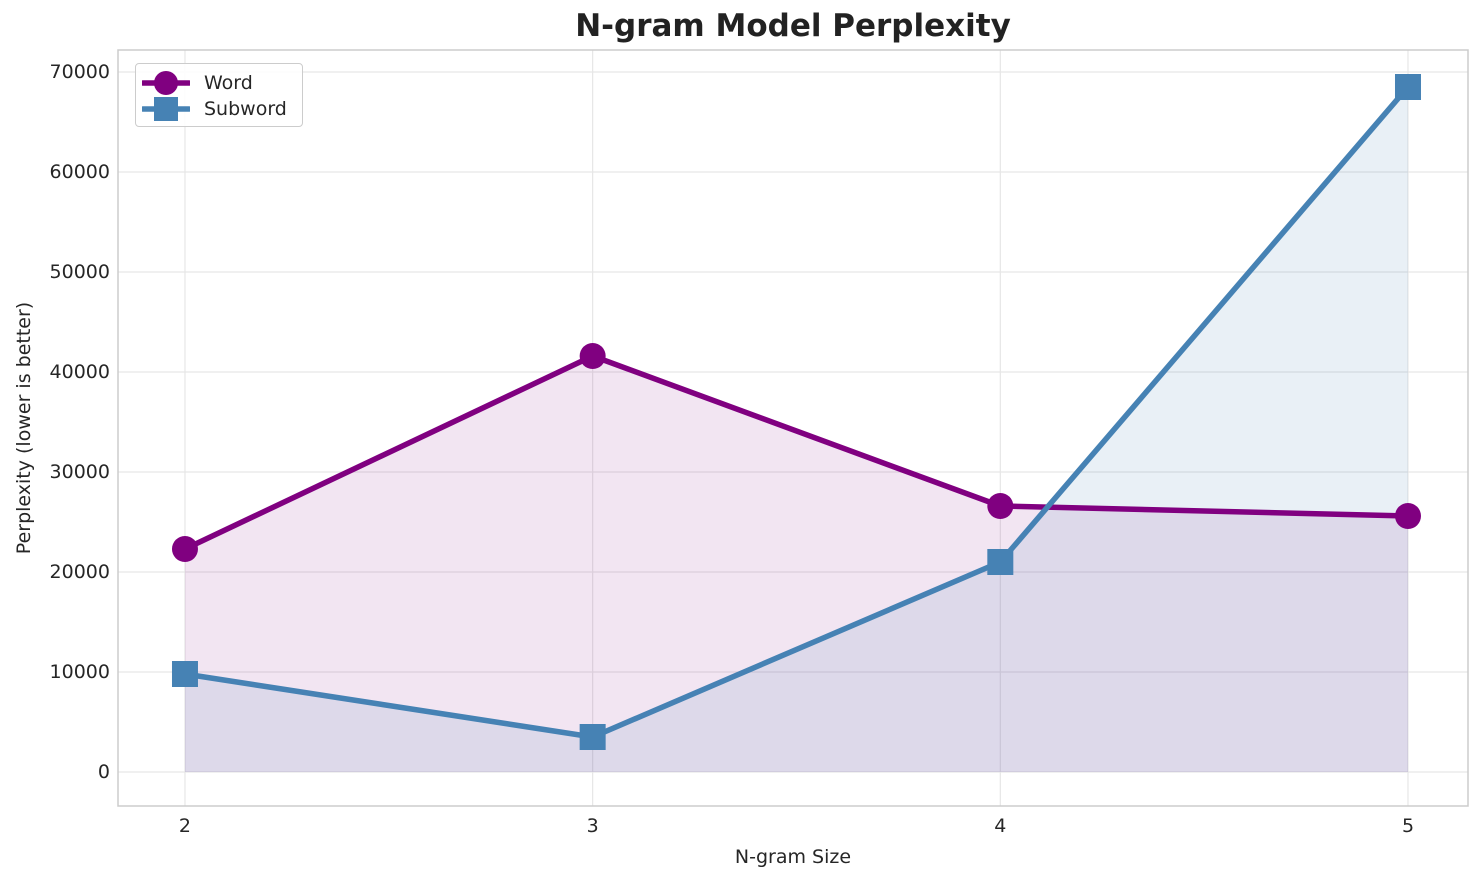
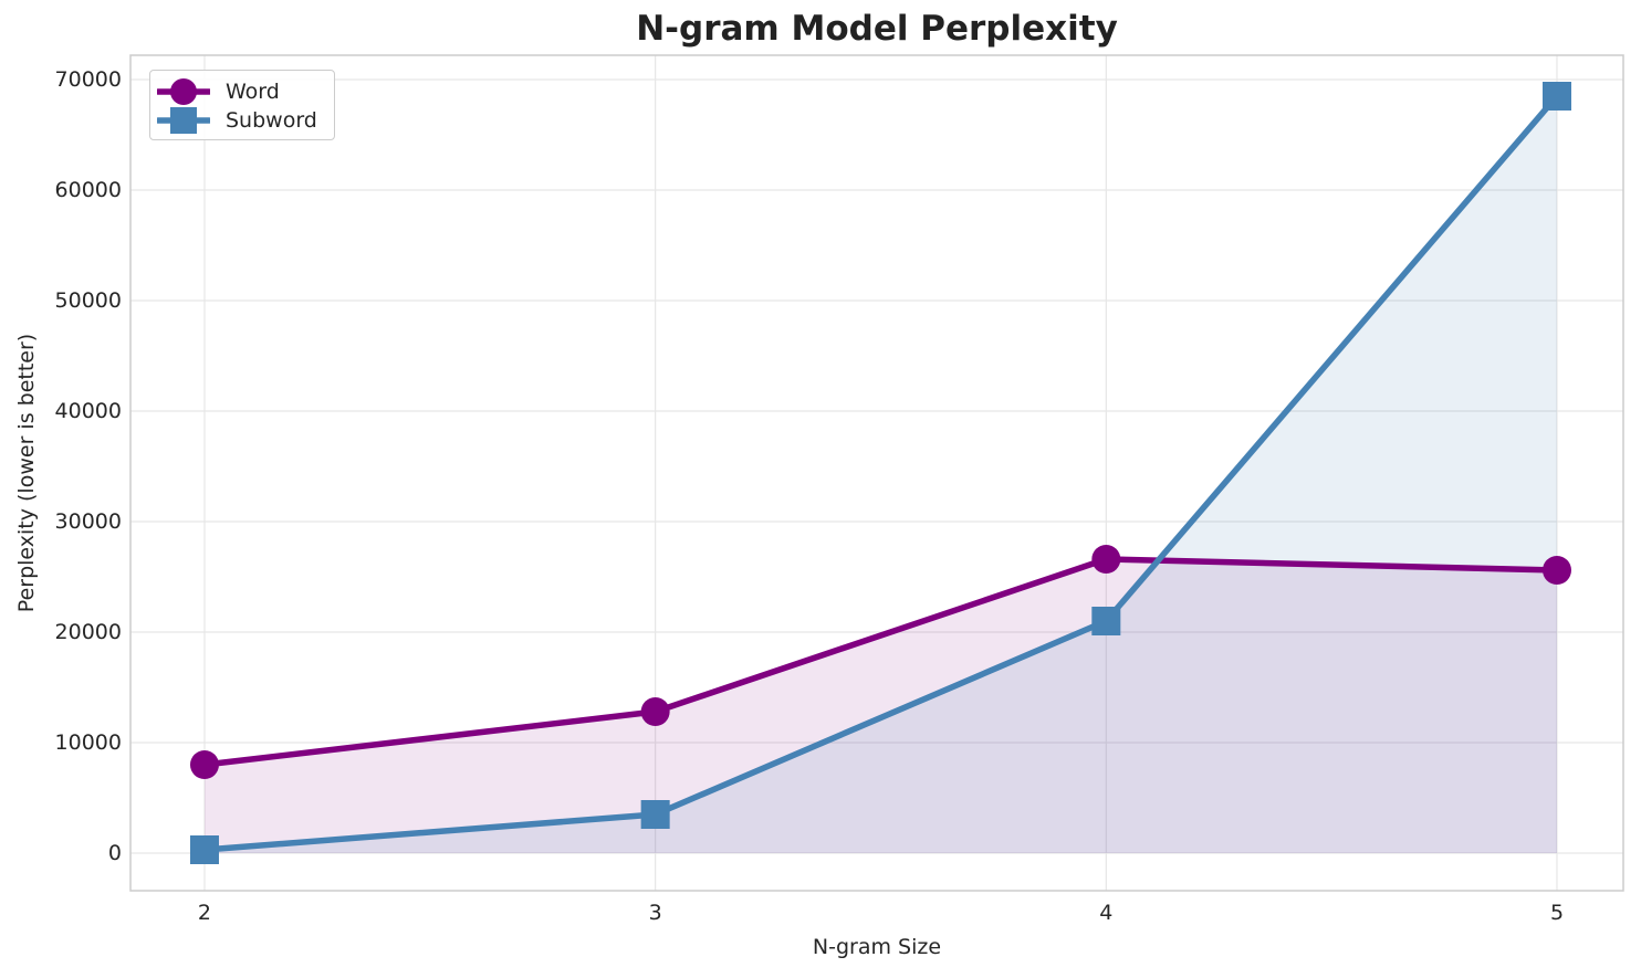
Word/2: 22300 -> 8000
Subword/2: 9800 -> 300
Word/3: 41600 -> 12800
